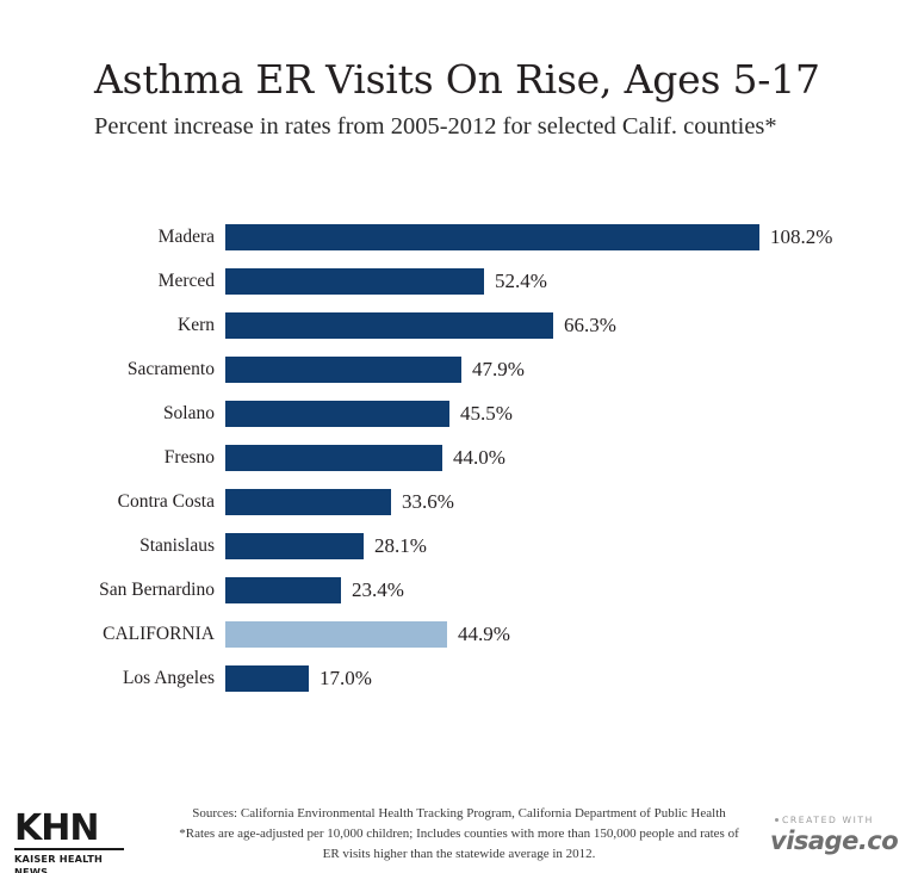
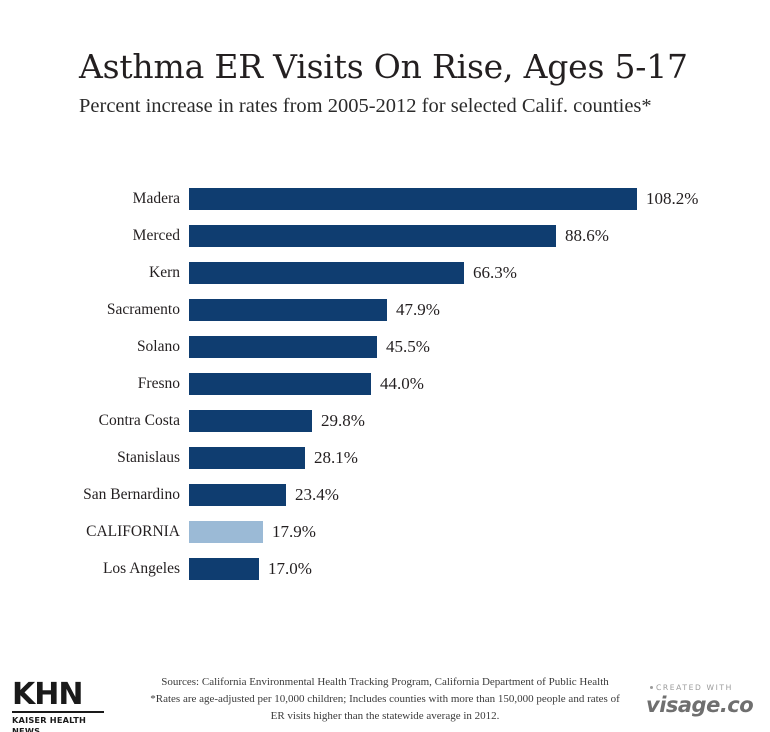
Merced: 52.4% -> 88.6%
Contra Costa: 33.6% -> 29.8%
CALIFORNIA: 44.9% -> 17.9%
